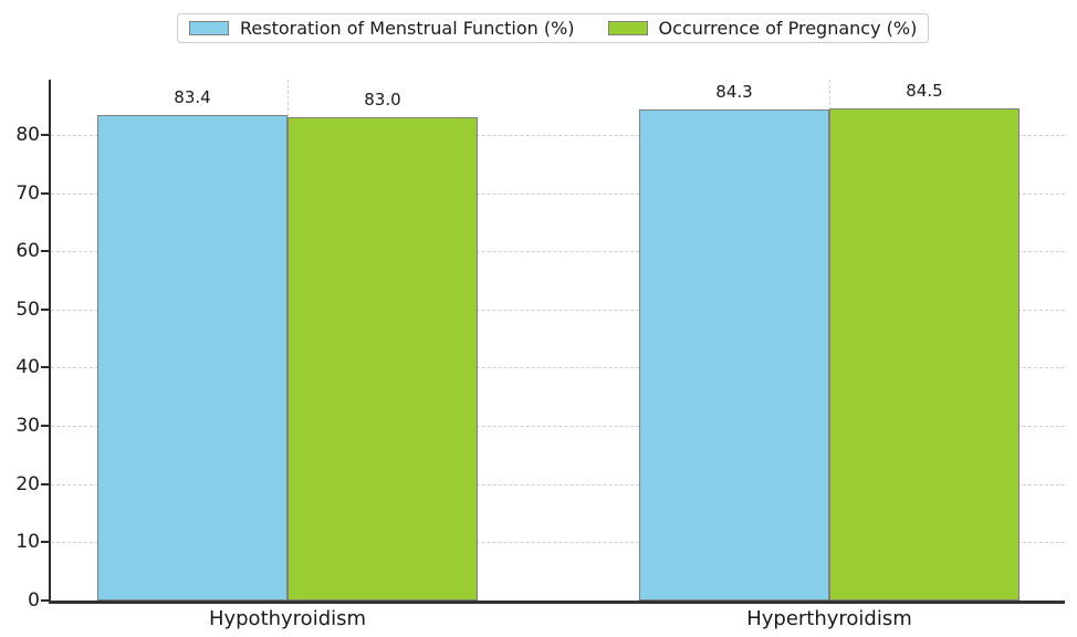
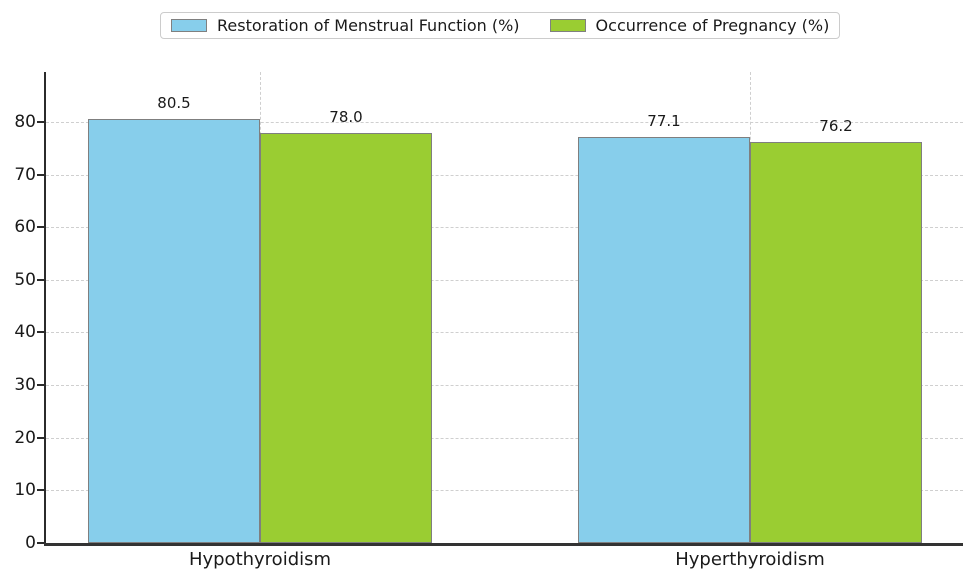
Restoration of Menstrual Function (%)/Hypothyroidism: 83.4 -> 80.5
Occurrence of Pregnancy (%)/Hypothyroidism: 83.0 -> 78.0
Restoration of Menstrual Function (%)/Hyperthyroidism: 84.3 -> 77.1
Occurrence of Pregnancy (%)/Hyperthyroidism: 84.5 -> 76.2
